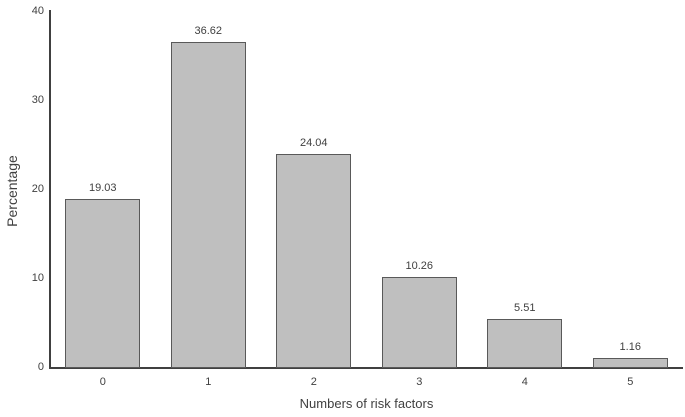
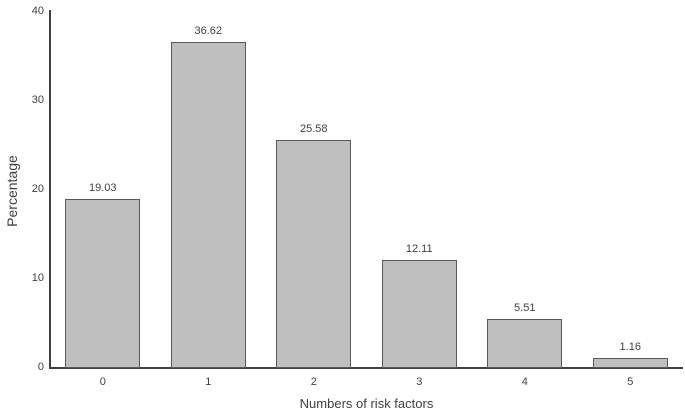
2: 24.04 -> 25.58
3: 10.26 -> 12.11
